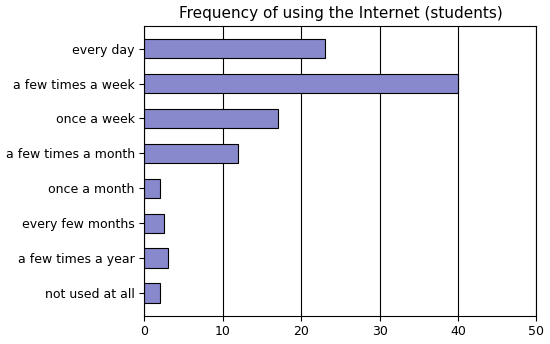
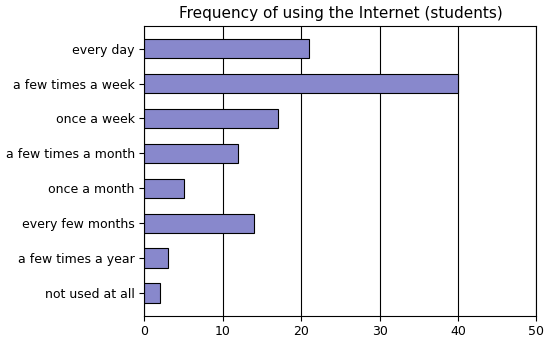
every day: 23.0 -> 21.0
once a month: 2.0 -> 5.0
every few months: 2.5 -> 14.0
